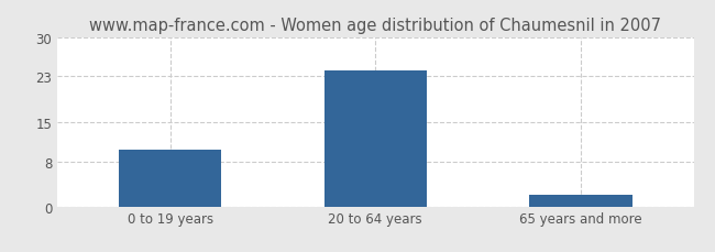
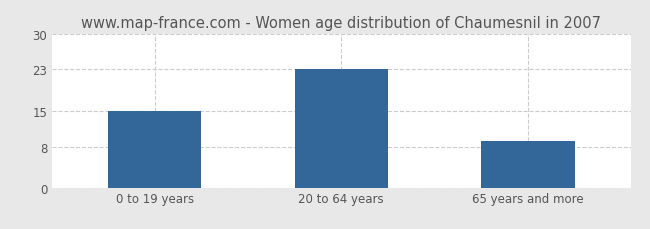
0 to 19 years: 10 -> 15
20 to 64 years: 24 -> 23
65 years and more: 2 -> 9
